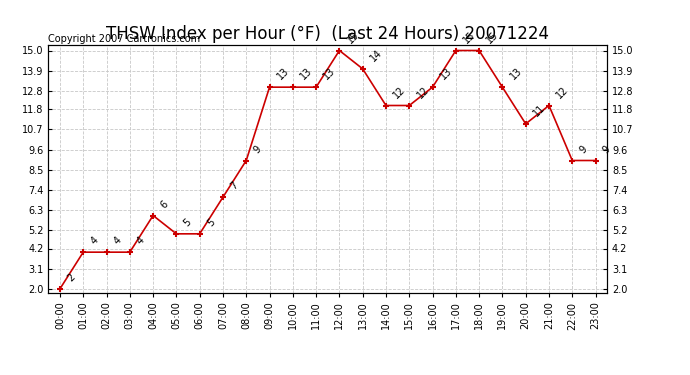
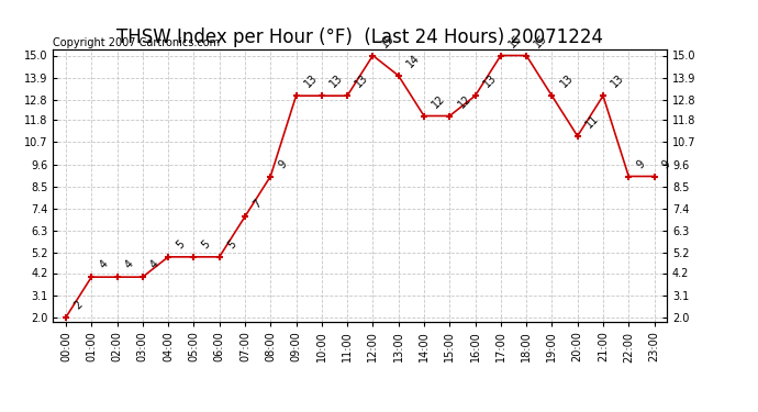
04:00: 6 -> 5
21:00: 12 -> 13
